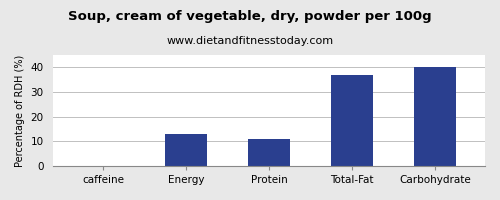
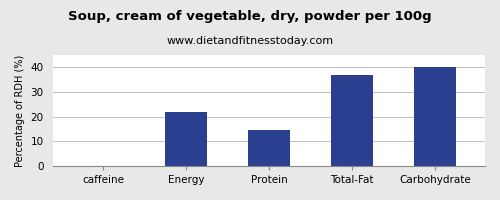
Energy: 13.0 -> 22.0
Protein: 11.0 -> 14.5
